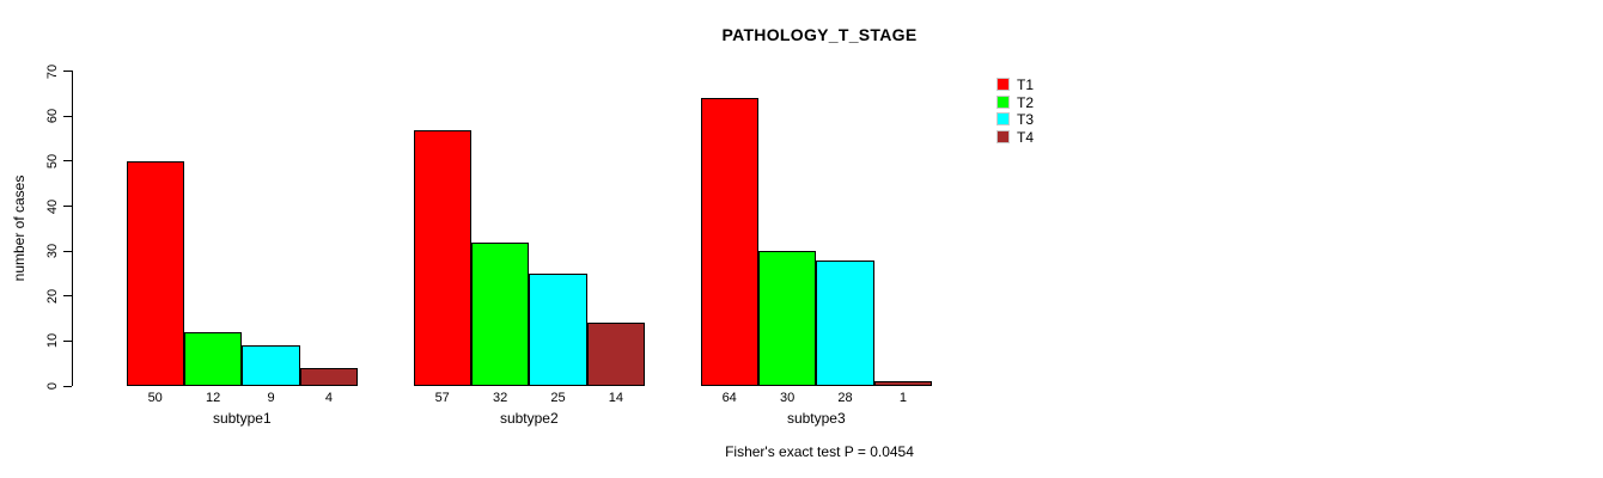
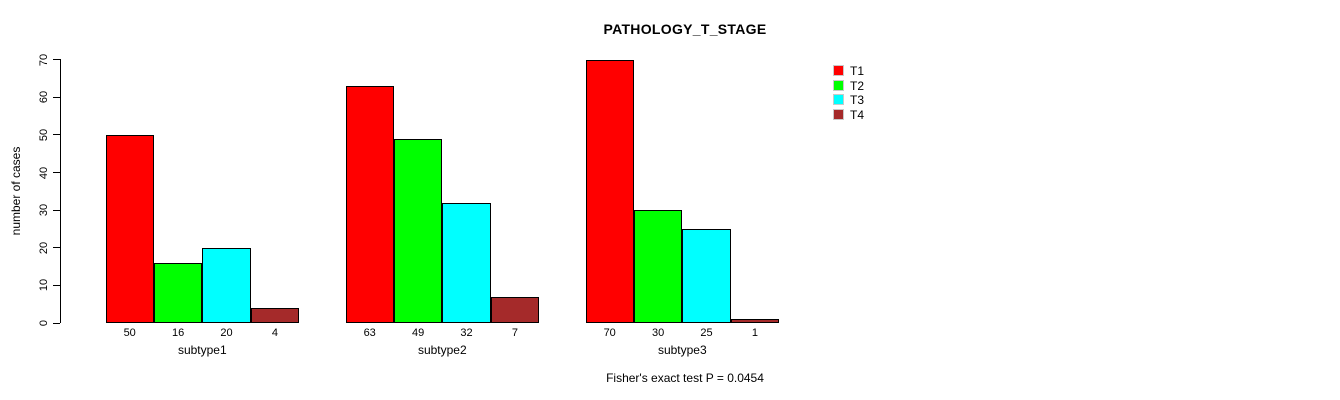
T2/subtype1: 12 -> 16
T3/subtype1: 9 -> 20
T1/subtype2: 57 -> 63
T2/subtype2: 32 -> 49
T3/subtype2: 25 -> 32
T4/subtype2: 14 -> 7
T1/subtype3: 64 -> 70
T3/subtype3: 28 -> 25
